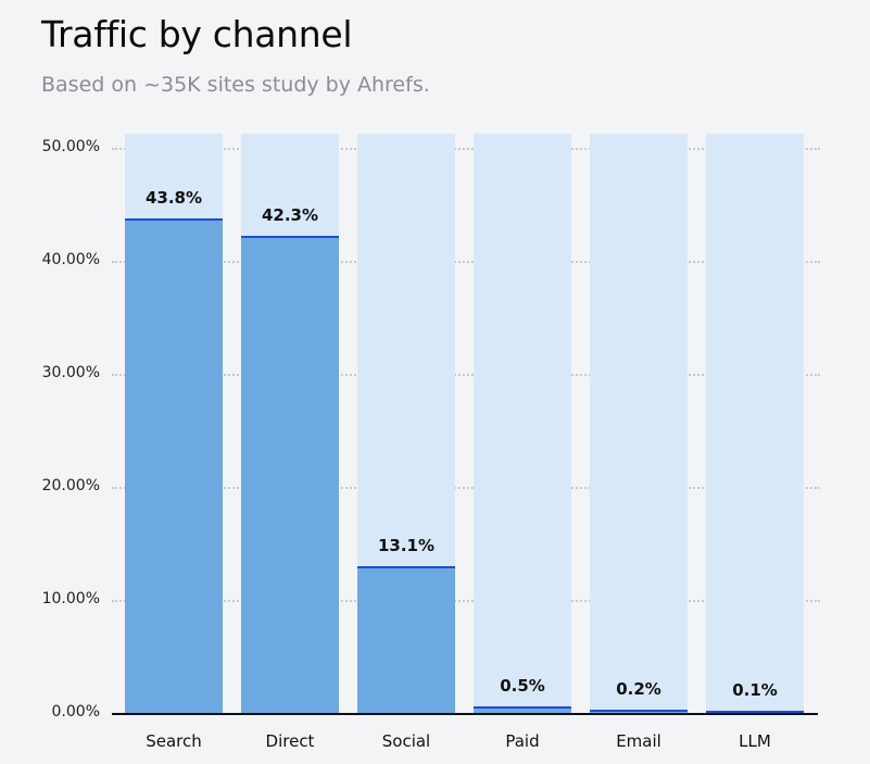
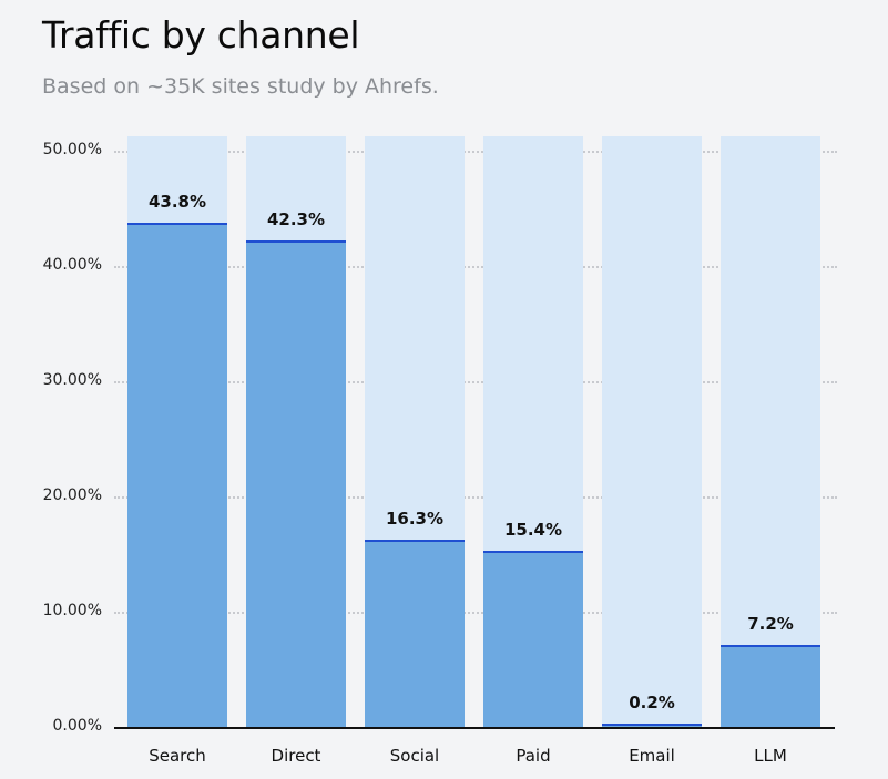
Social: 13.1% -> 16.3%
Paid: 0.5% -> 15.4%
LLM: 0.1% -> 7.2%
